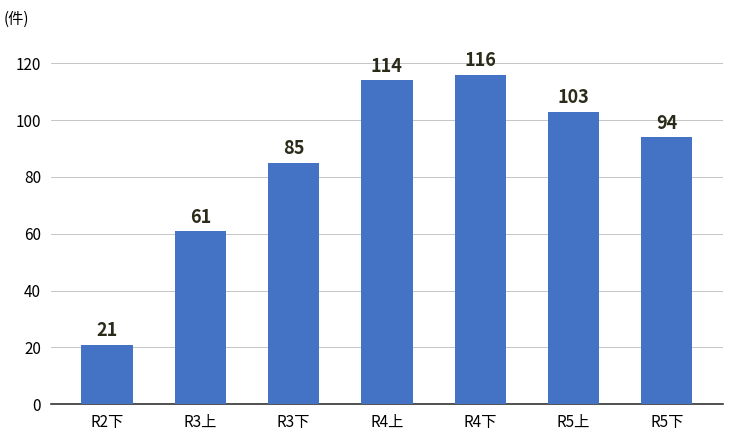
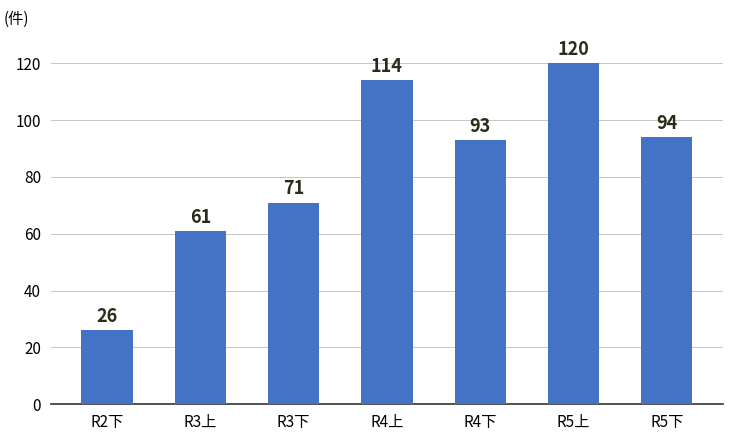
R2下: 21 -> 26
R3下: 85 -> 71
R4下: 116 -> 93
R5上: 103 -> 120
